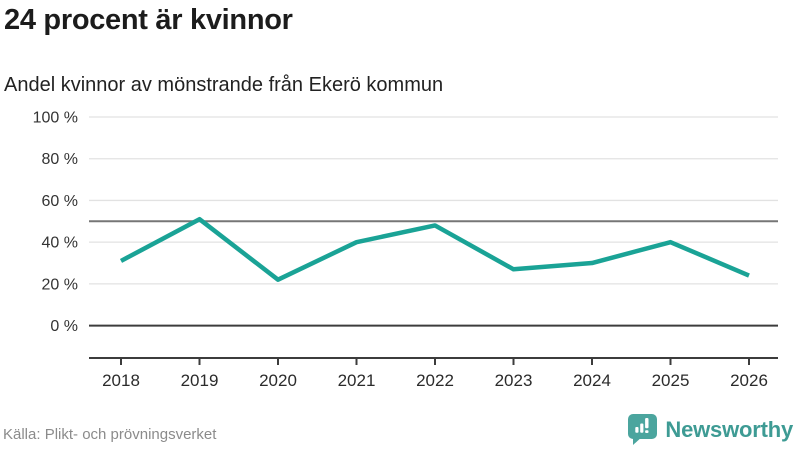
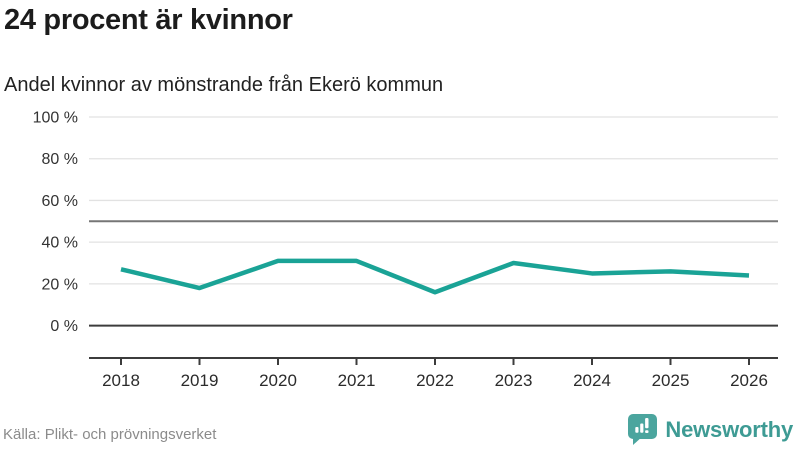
2018: 31% -> 27%
2019: 51% -> 18%
2020: 22% -> 31%
2021: 40% -> 31%
2022: 48% -> 16%
2023: 27% -> 30%
2024: 30% -> 25%
2025: 40% -> 26%
